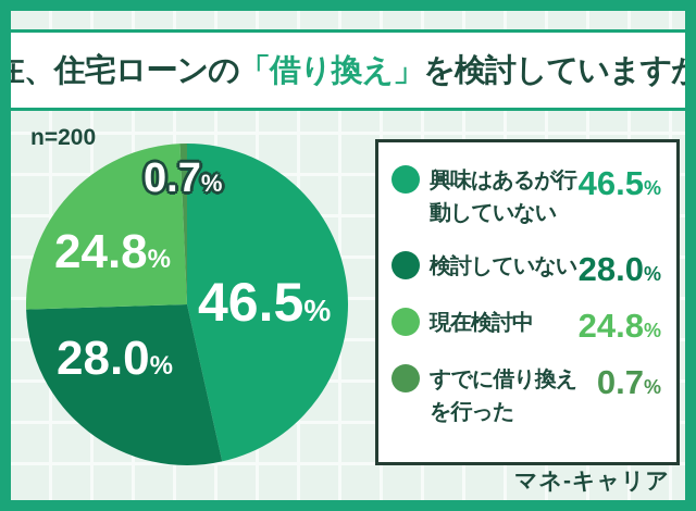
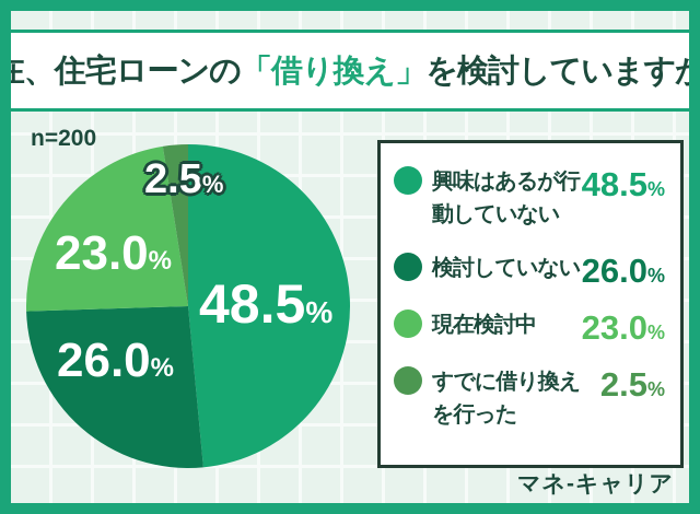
興味はあるが行動していない: 46.5 -> 48.5
検討していない: 28.0 -> 26.0
現在検討中: 24.8 -> 23.0
すでに借り換えを行った: 0.7 -> 2.5
